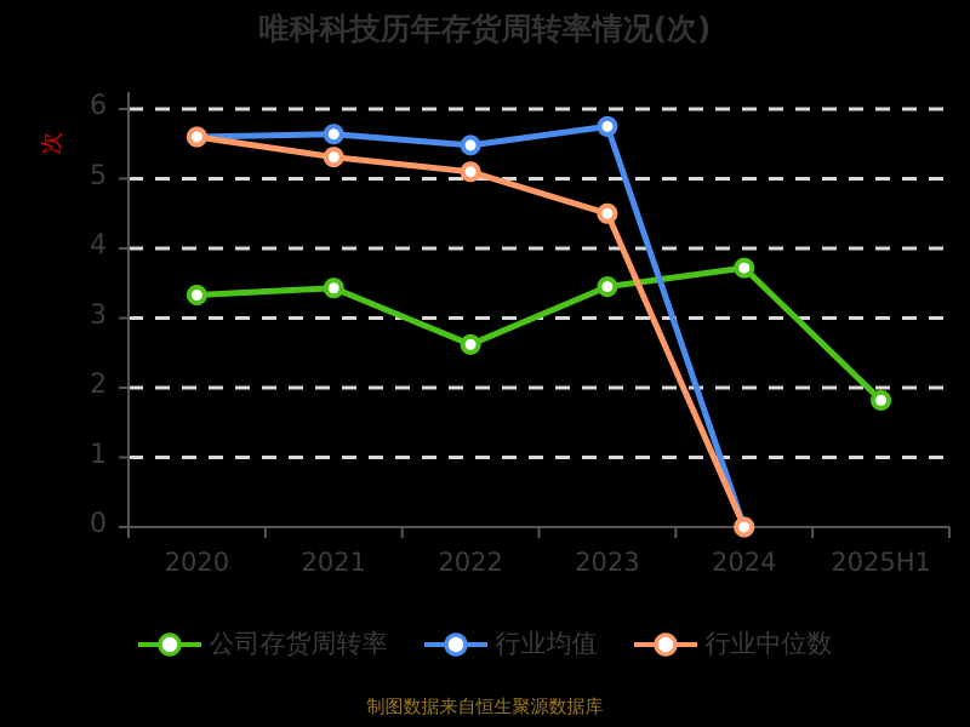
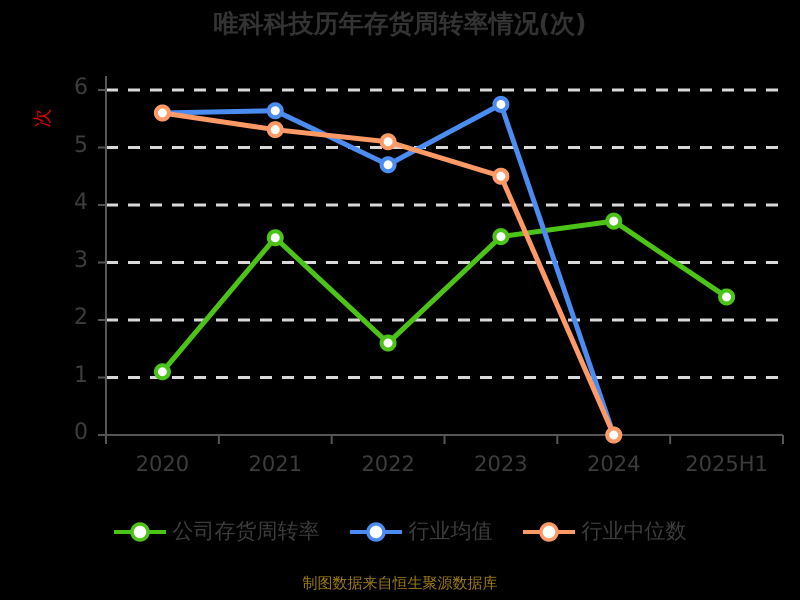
公司存货周转率/2020: 3.3 -> 1.1
公司存货周转率/2022: 2.6 -> 1.6
行业均值/2022: 5.5 -> 4.7
公司存货周转率/2025H1: 1.8 -> 2.4
